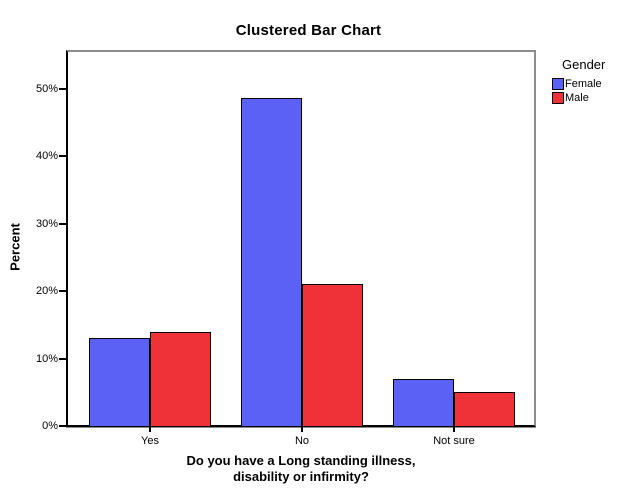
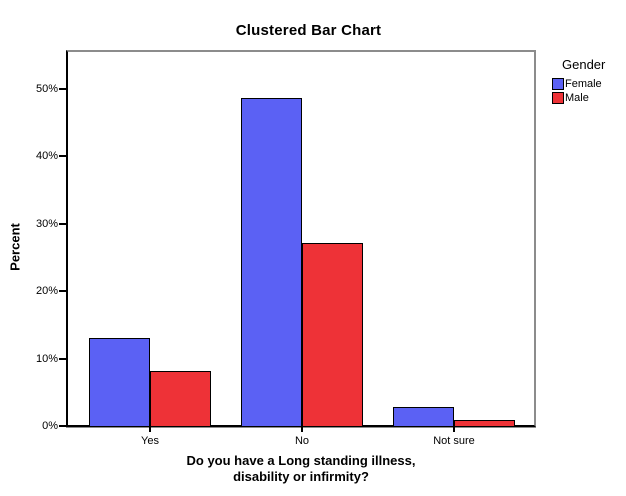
Male/Yes: 14% -> 8%
Male/No: 21% -> 27%
Female/Not sure: 7% -> 3%
Male/Not sure: 5% -> 1%
